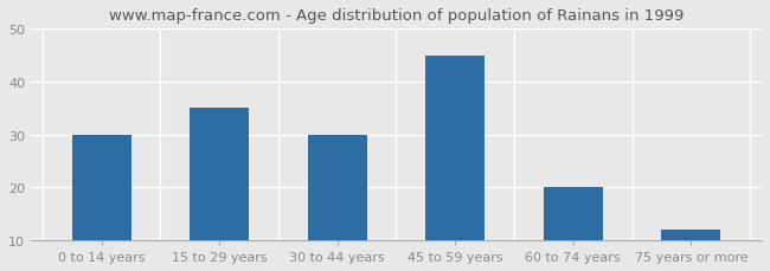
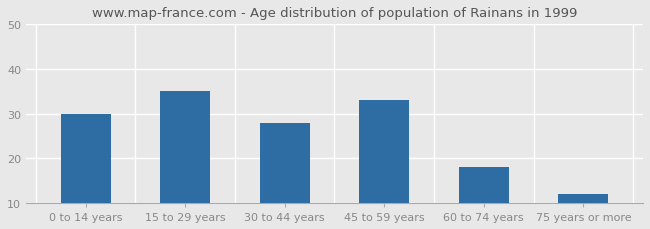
30 to 44 years: 30 -> 28
45 to 59 years: 45 -> 33
60 to 74 years: 20 -> 18
